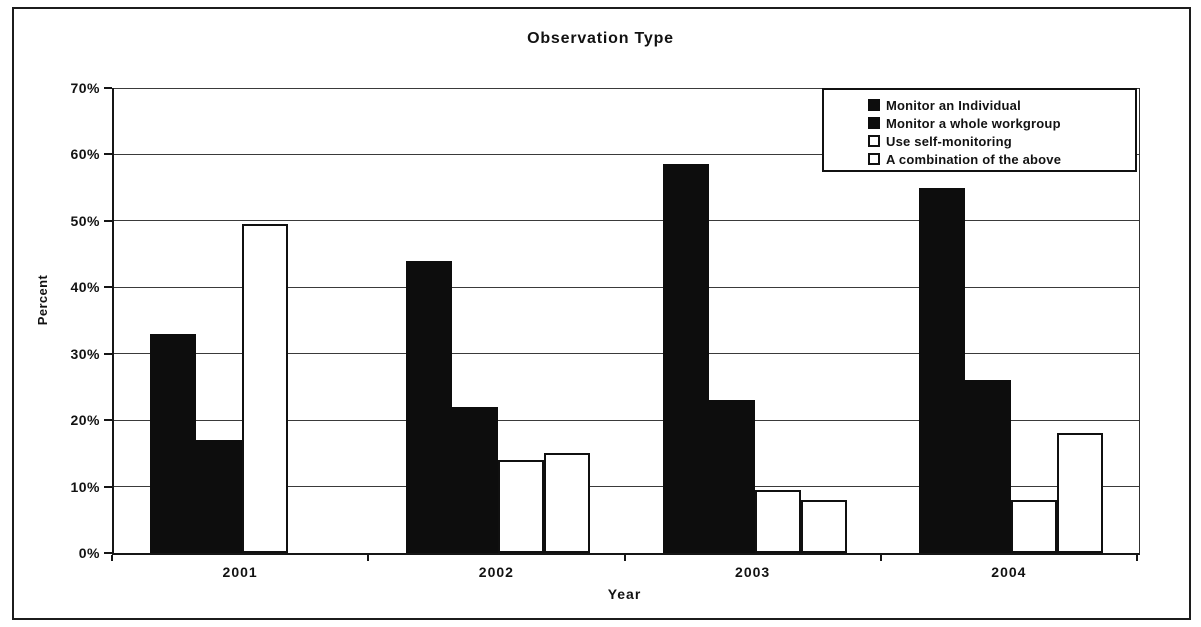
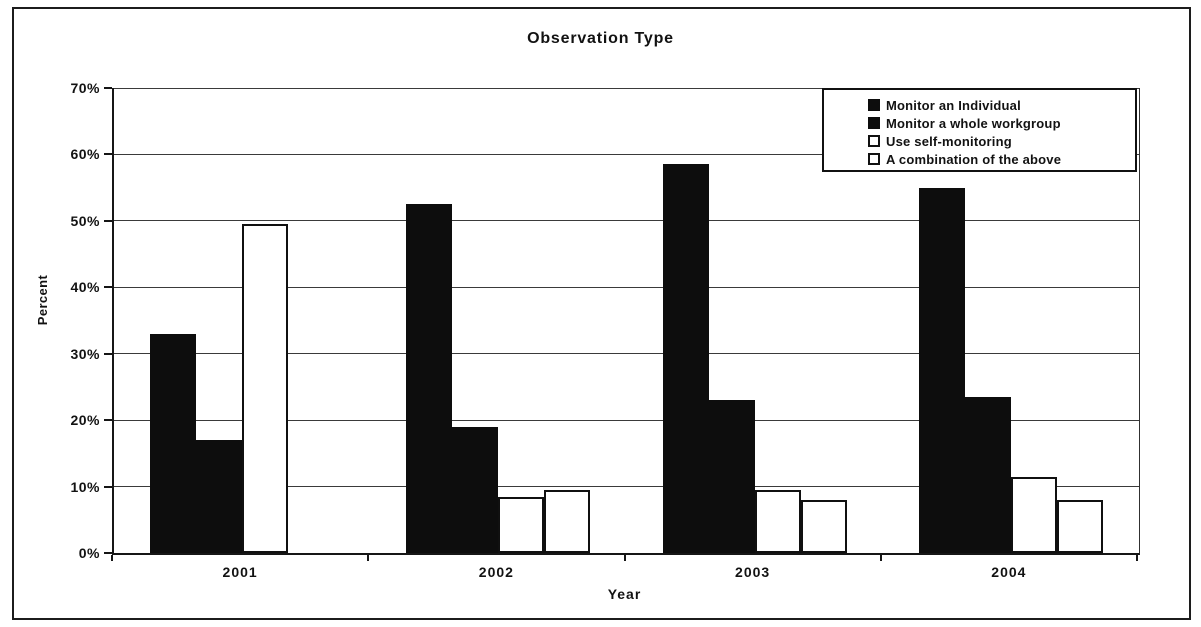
Monitor an Individual/2002: 44% -> 52%
Monitor a whole workgroup/2002: 22% -> 19%
Use self-monitoring/2002: 14% -> 8%
A combination of the above/2002: 15% -> 10%
Monitor a whole workgroup/2004: 26% -> 24%
Use self-monitoring/2004: 8% -> 12%
A combination of the above/2004: 18% -> 8%
